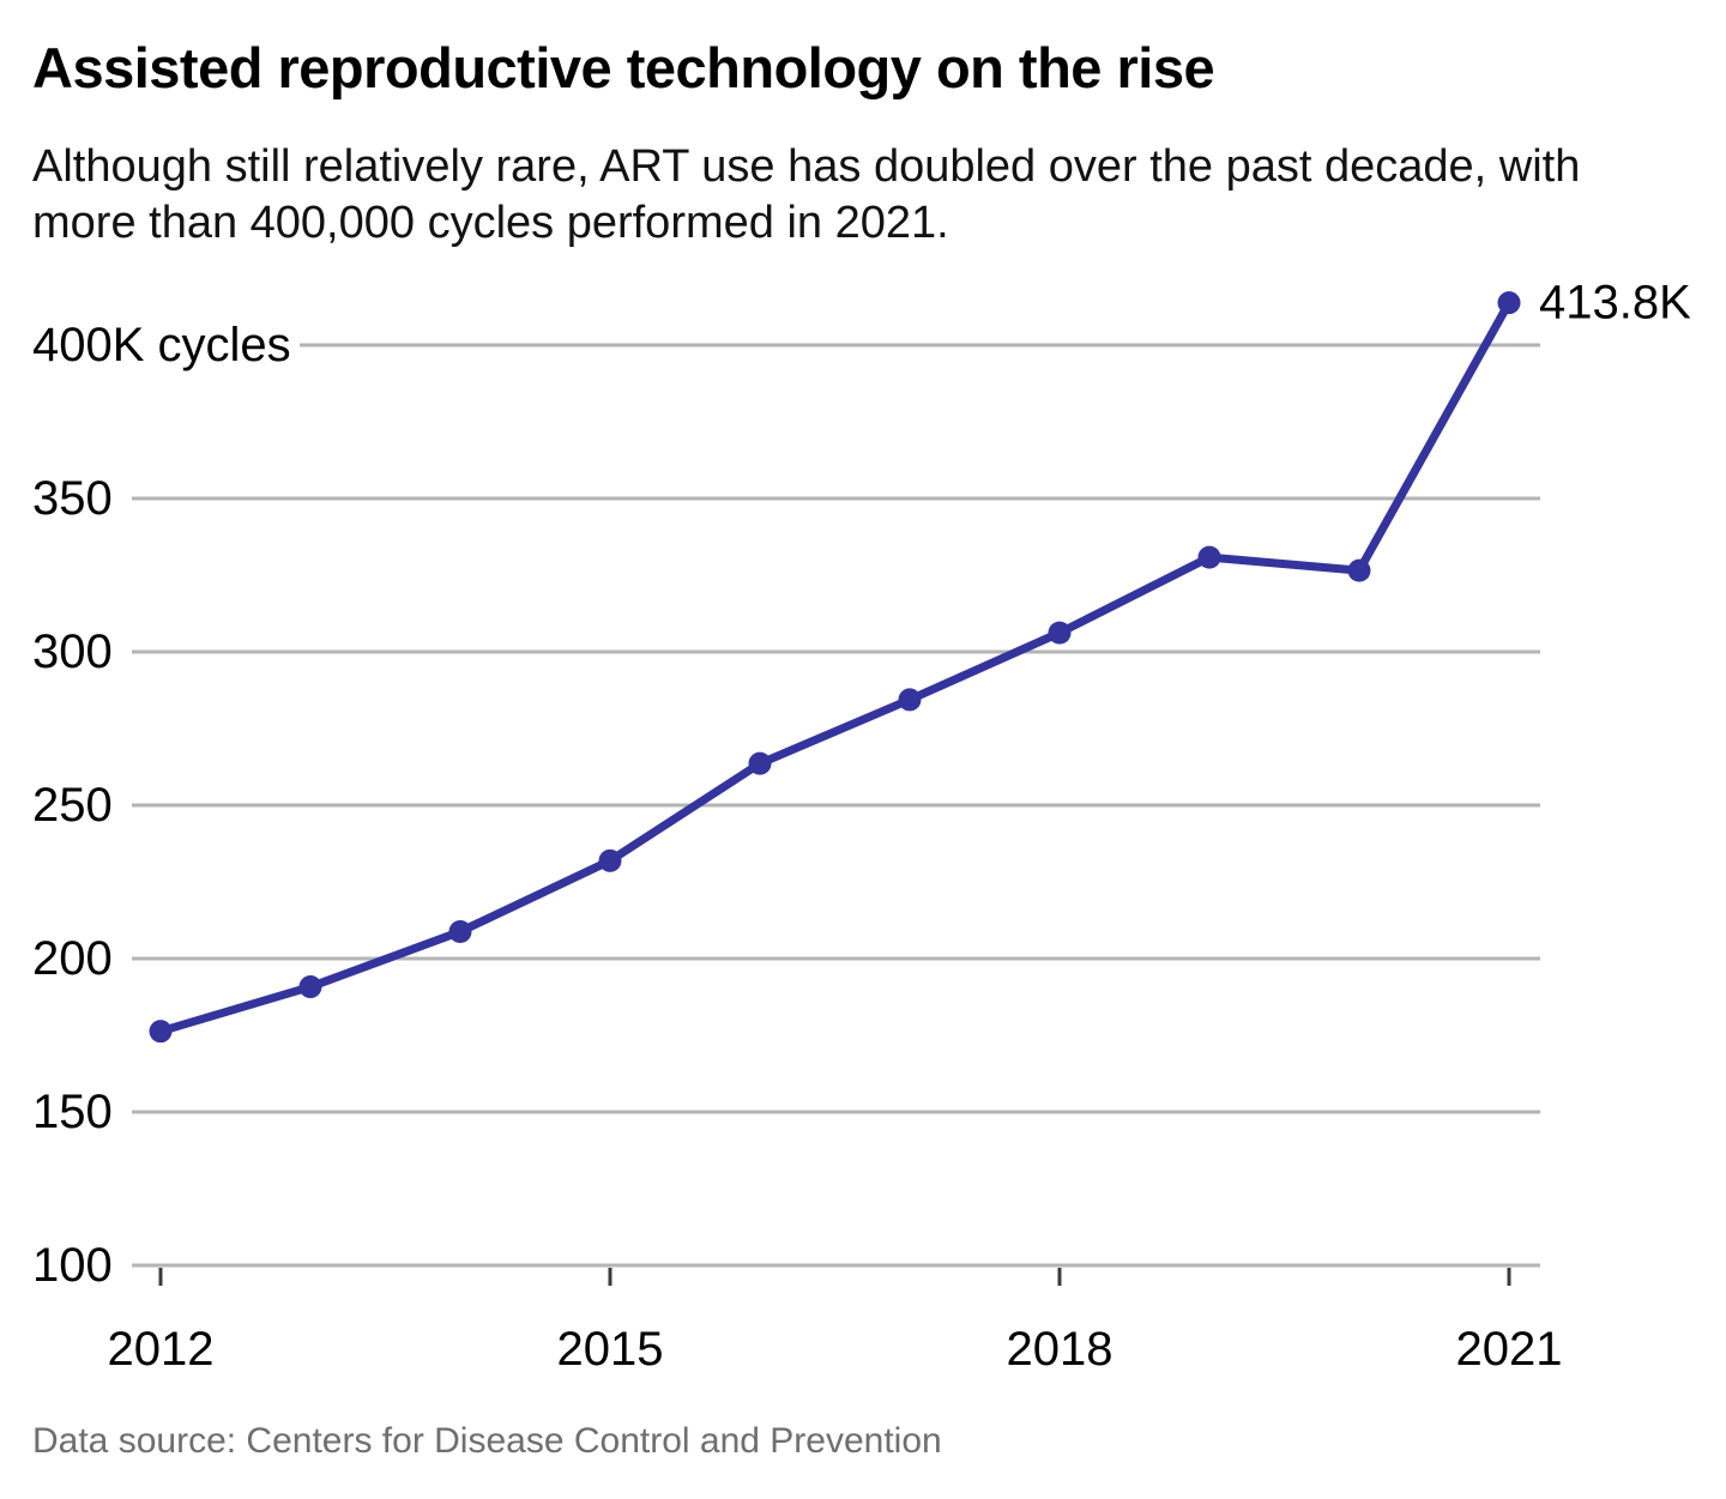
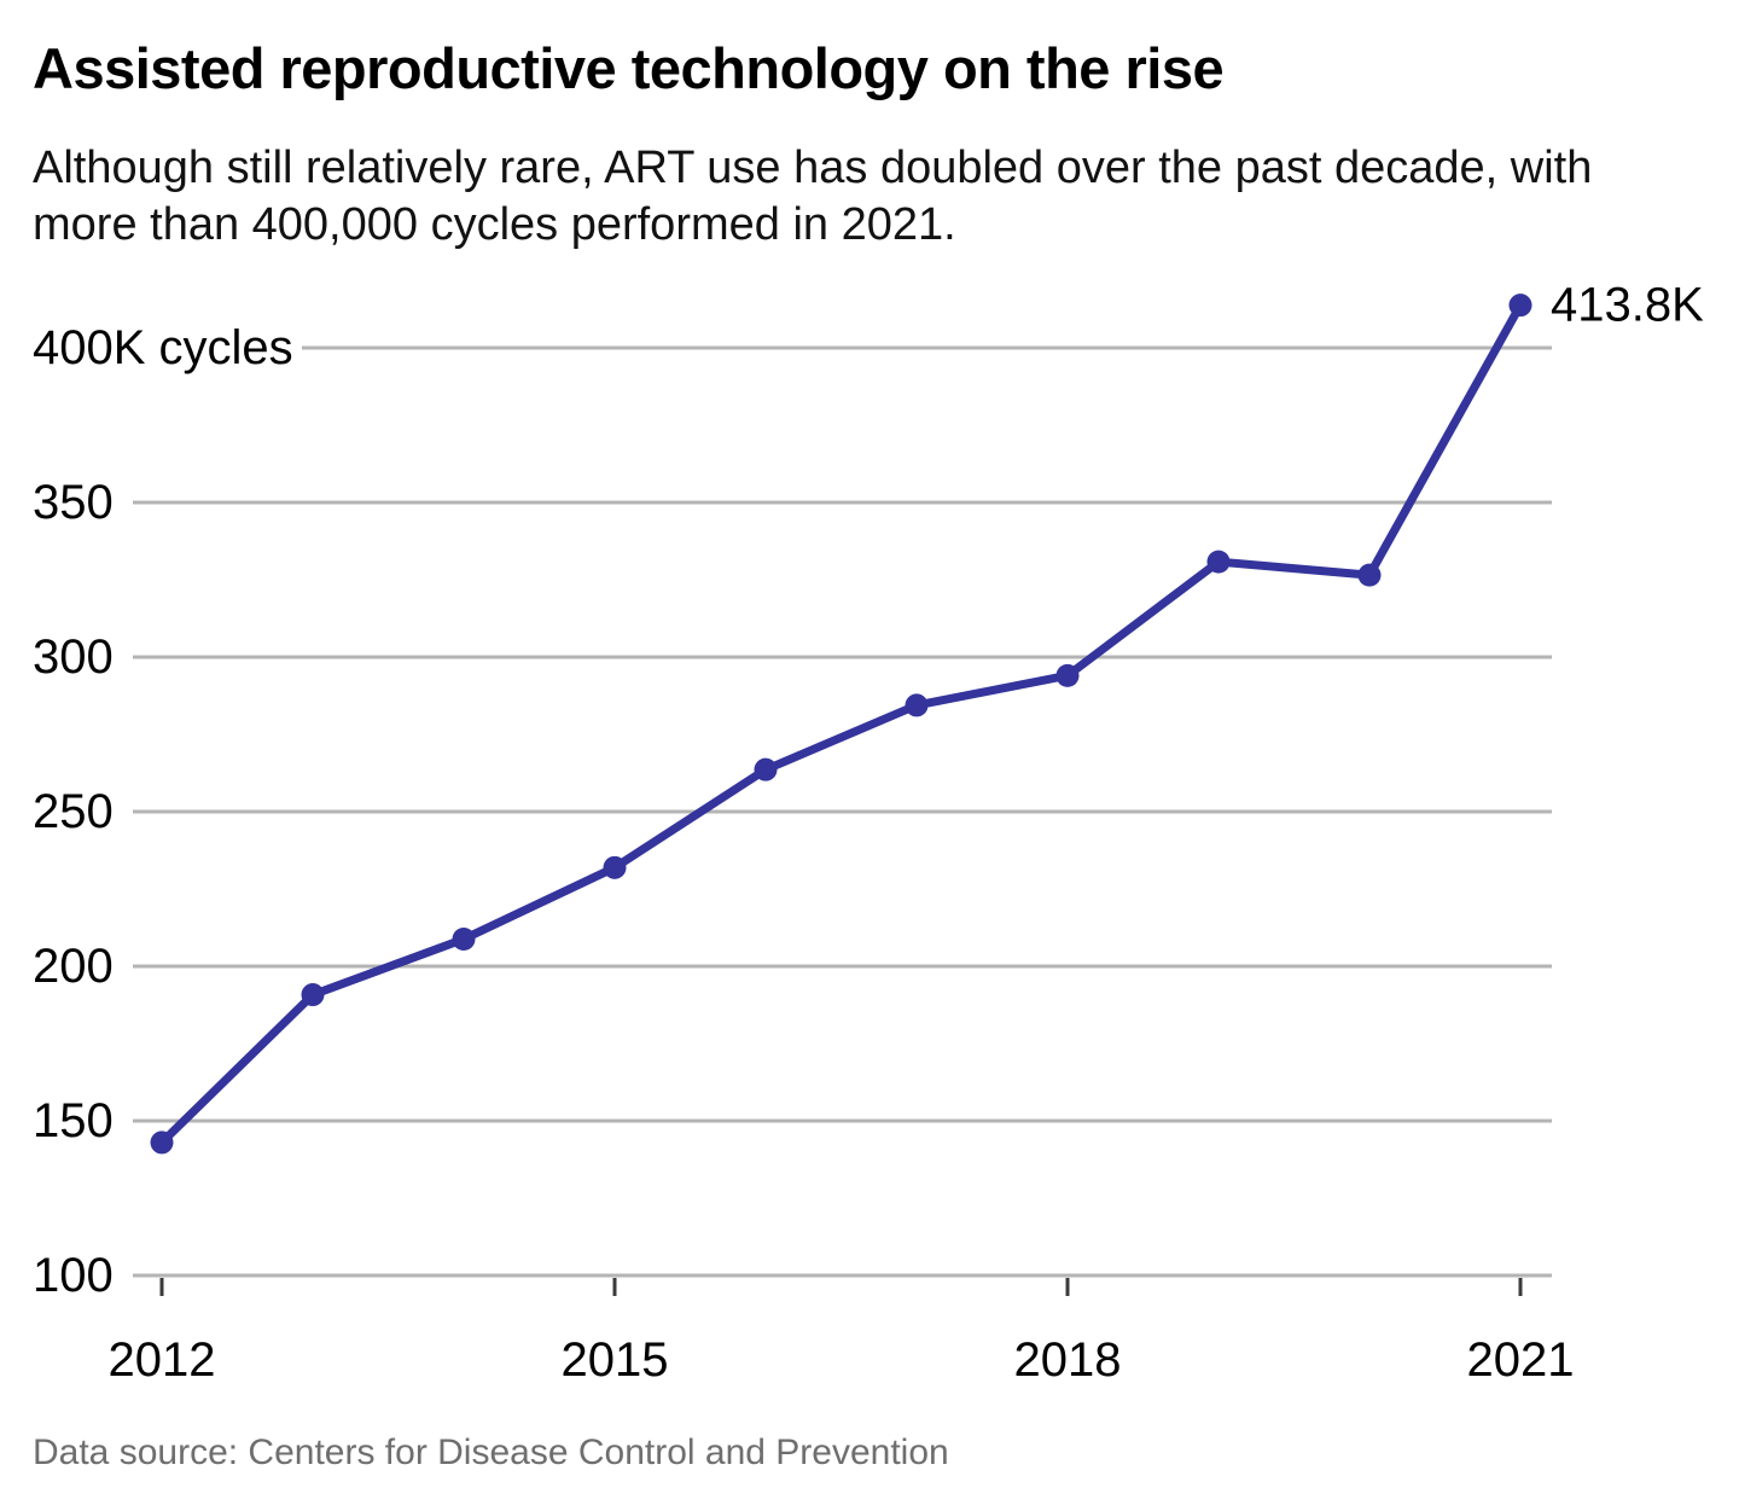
2012: 176 -> 143
2018: 306 -> 294
